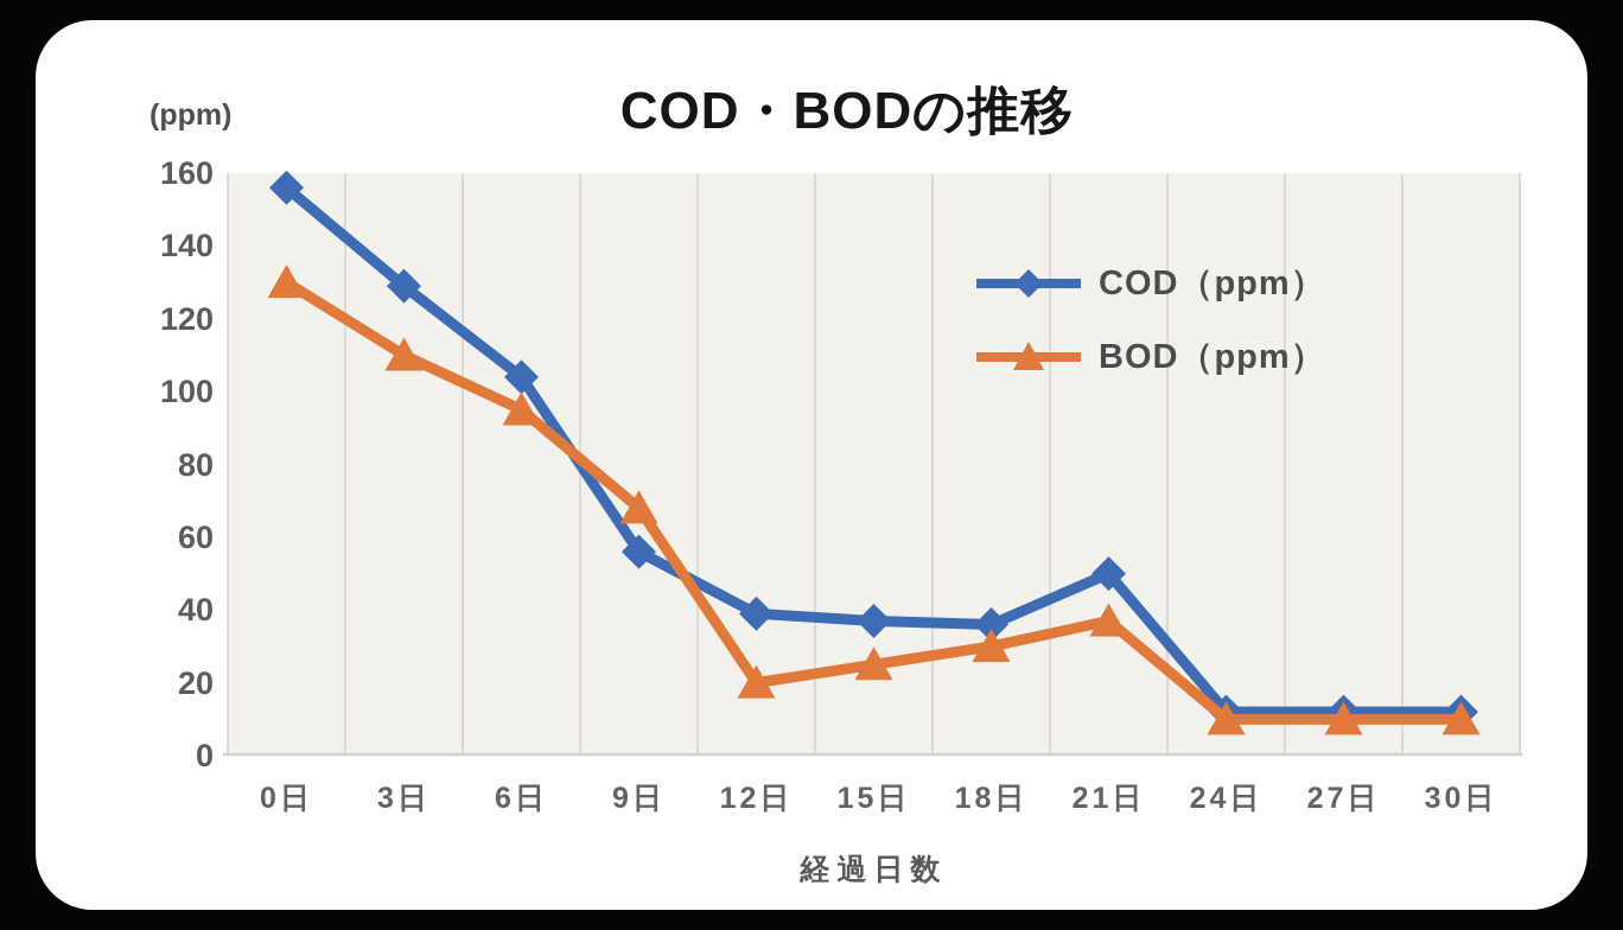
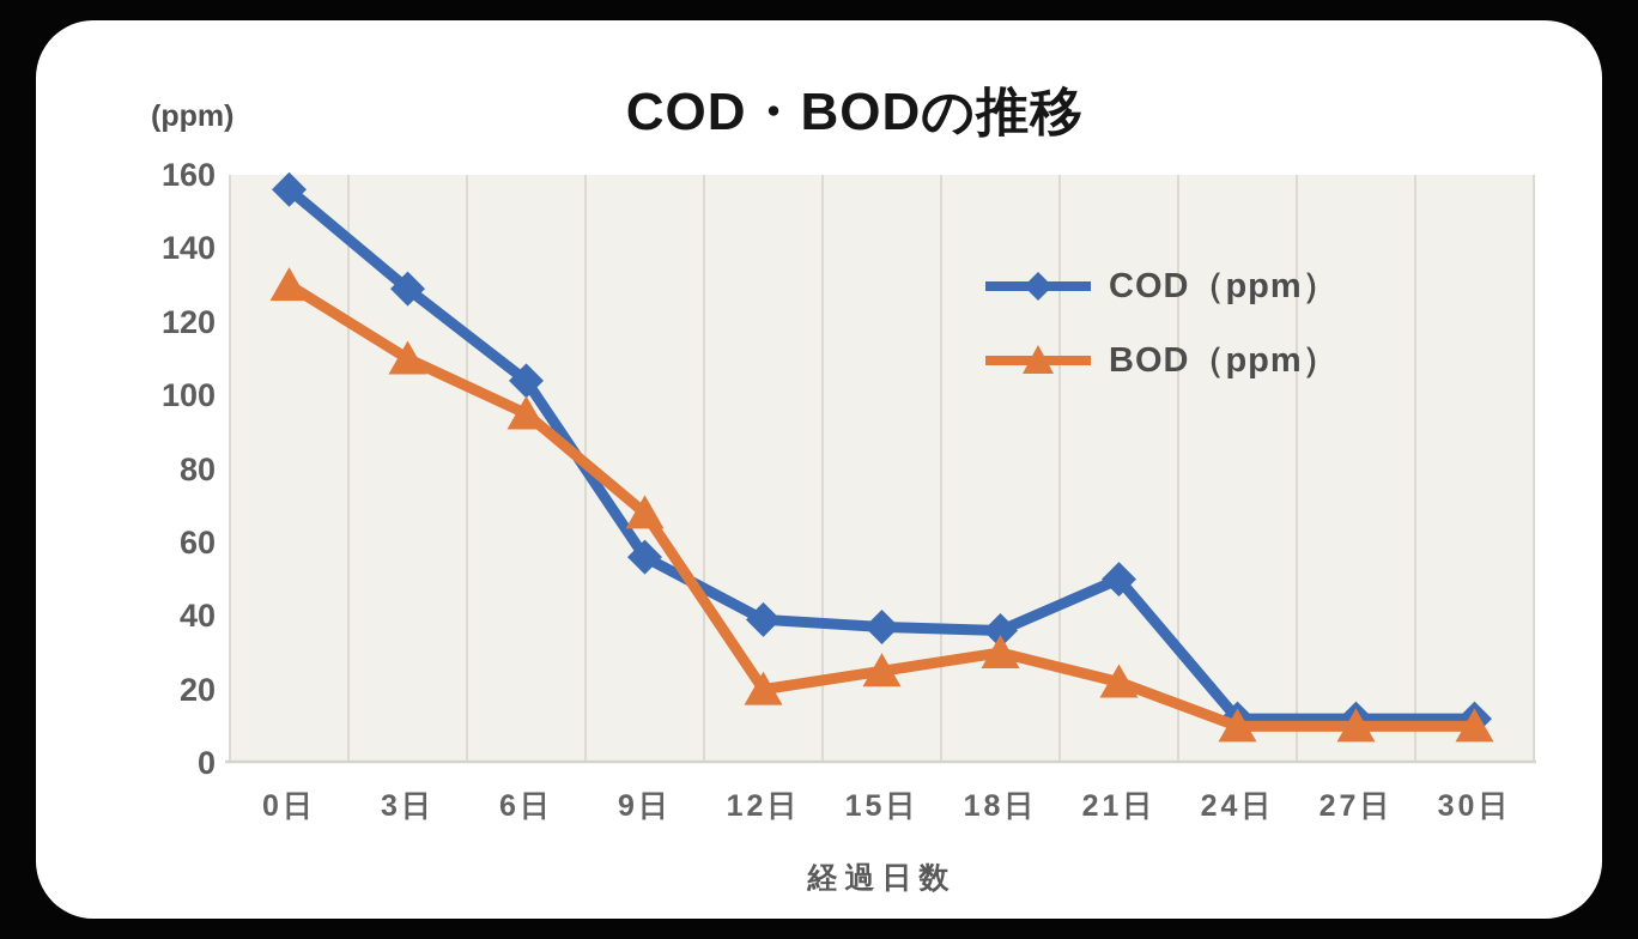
BOD（ppm）/21日: 37 -> 22
